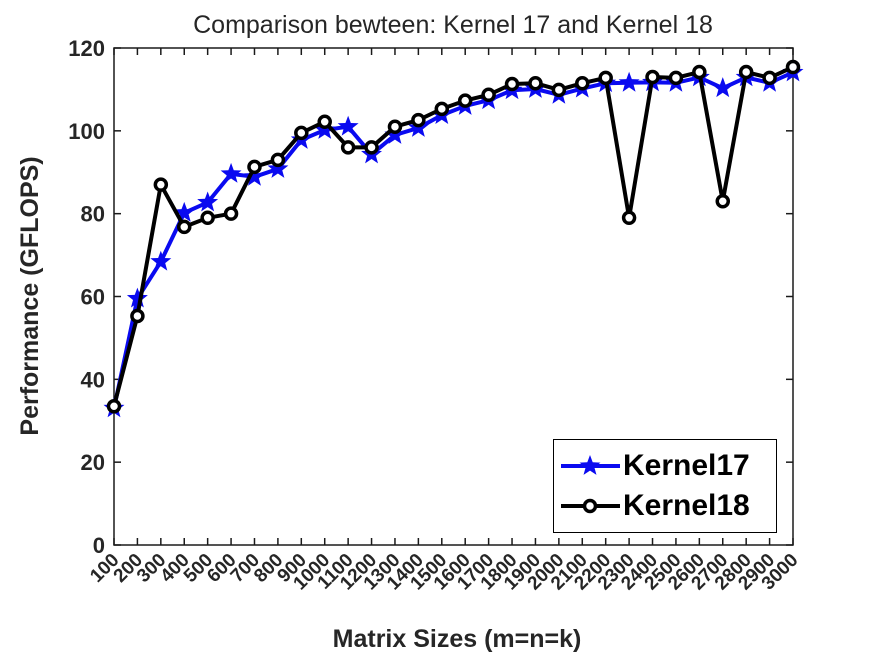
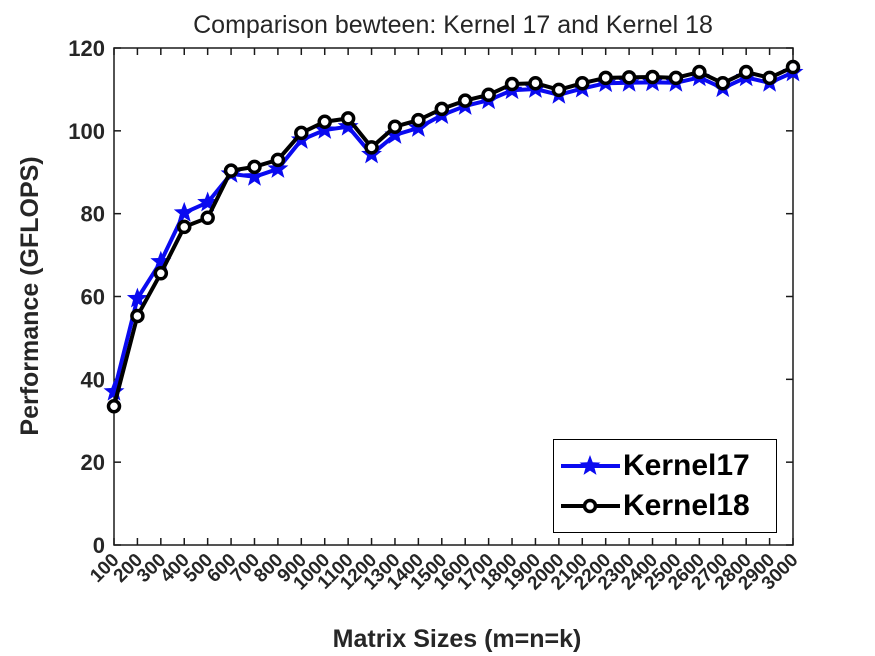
Kernel17/100: 33 -> 37
Kernel18/300: 87 -> 66
Kernel18/600: 80 -> 90
Kernel18/1100: 96 -> 103
Kernel18/2300: 79 -> 113
Kernel18/2700: 83 -> 112
